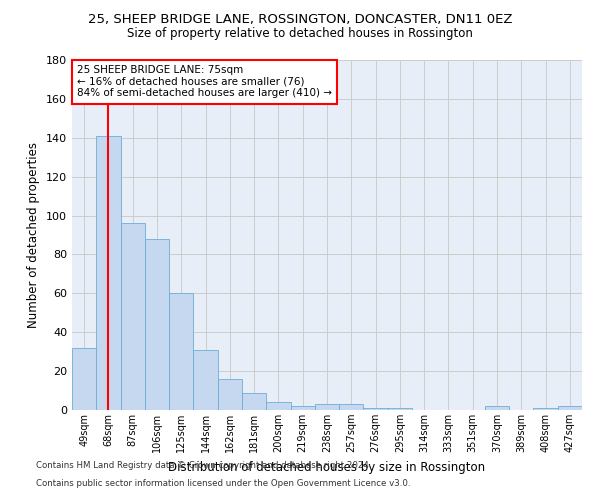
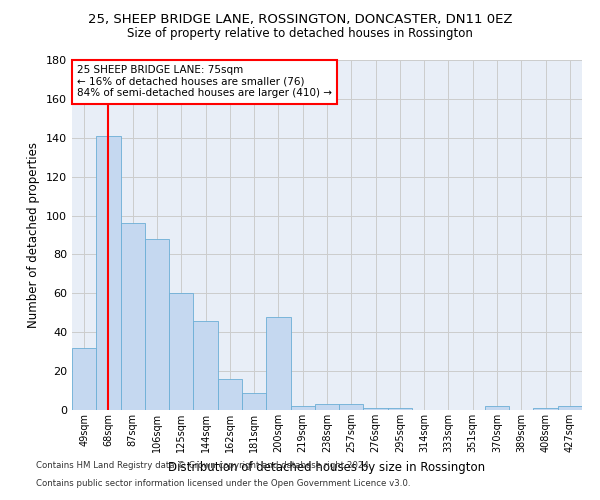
144sqm: 31 -> 46
200sqm: 4 -> 48
